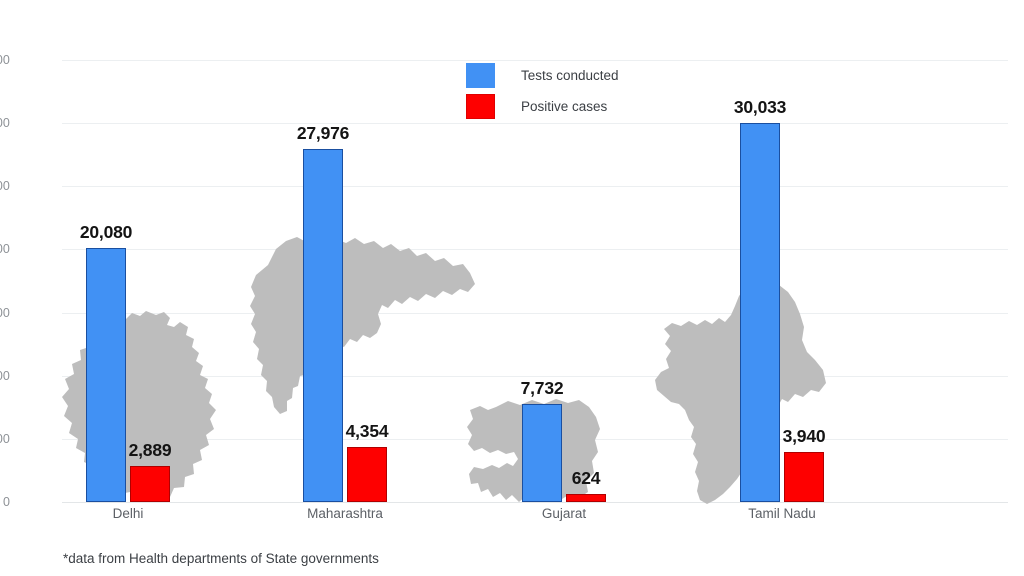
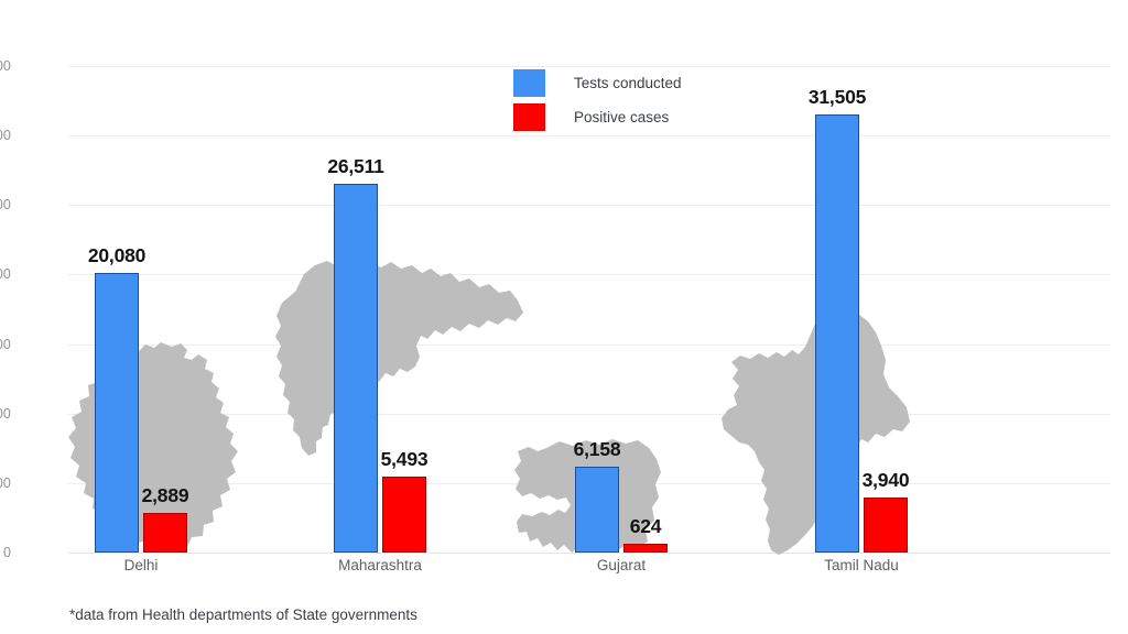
Tests conducted/Maharashtra: 27,976 -> 26,511
Positive cases/Maharashtra: 4,354 -> 5,493
Tests conducted/Gujarat: 7,732 -> 6,158
Tests conducted/Tamil Nadu: 30,033 -> 31,505
